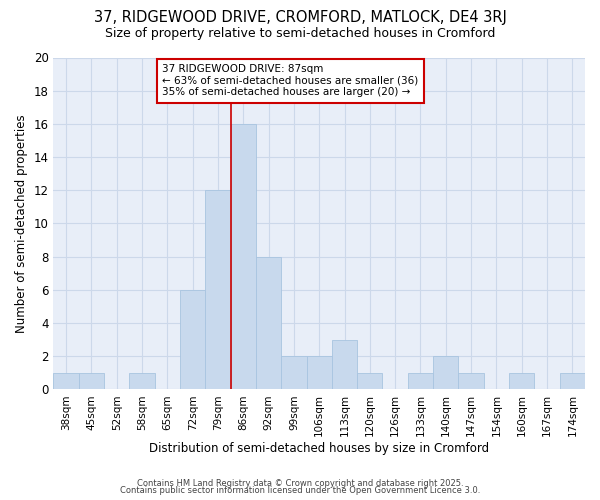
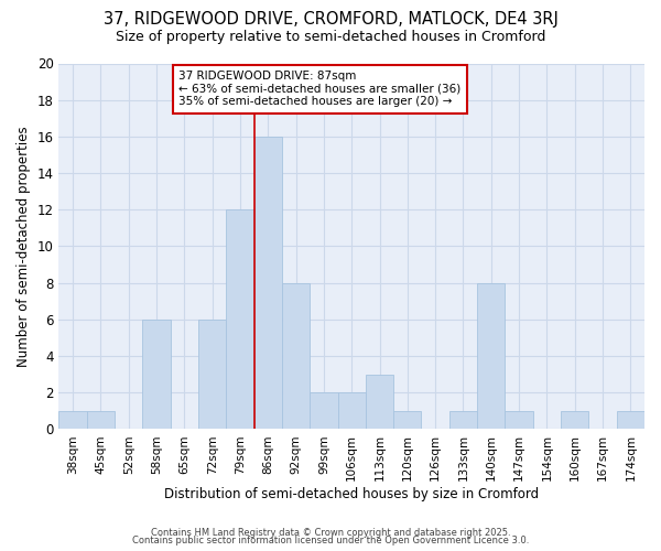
58sqm: 1 -> 6
140sqm: 2 -> 8
